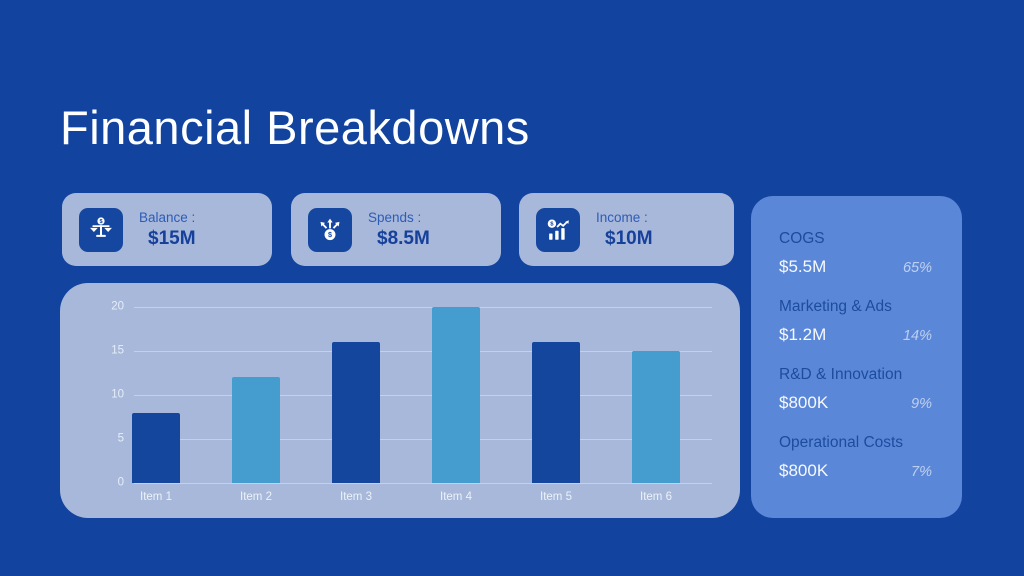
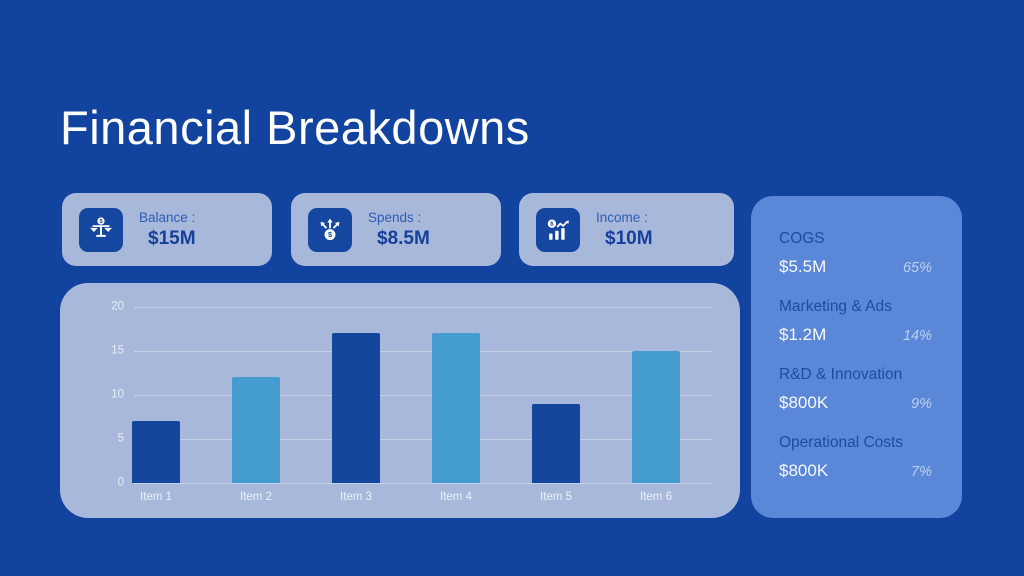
Item 1: 8 -> 7
Item 3: 16 -> 17
Item 4: 20 -> 17
Item 5: 16 -> 9
